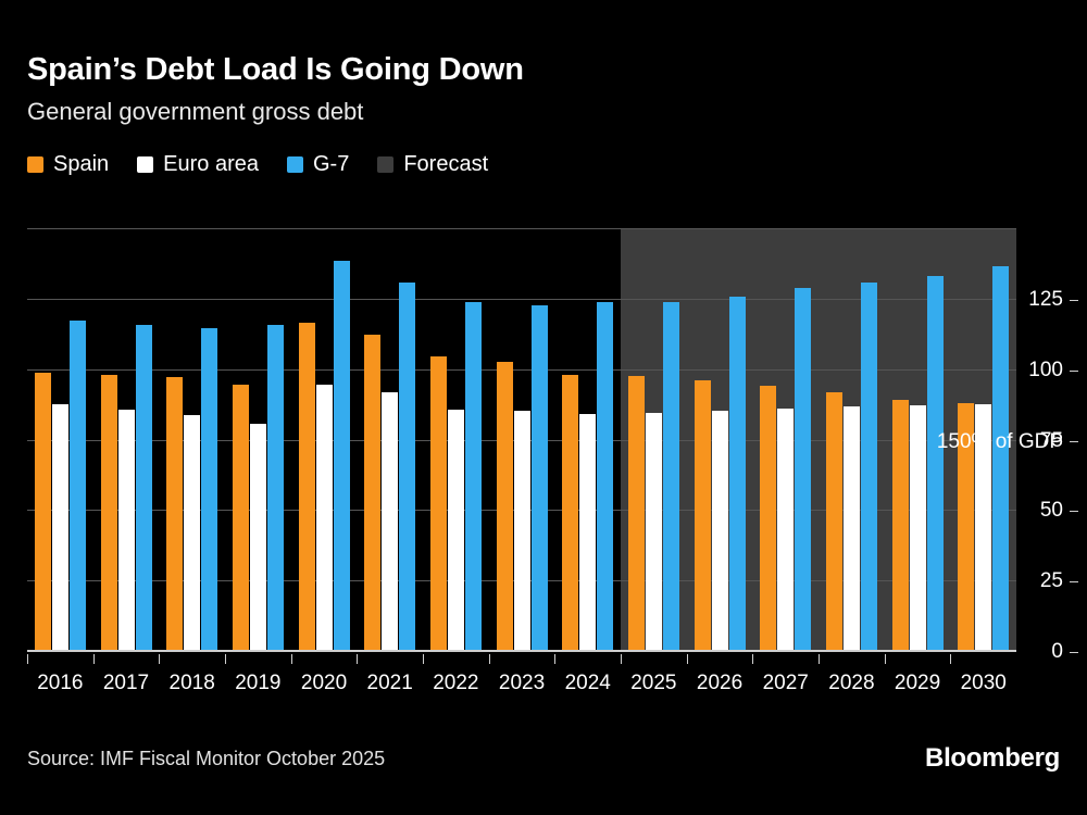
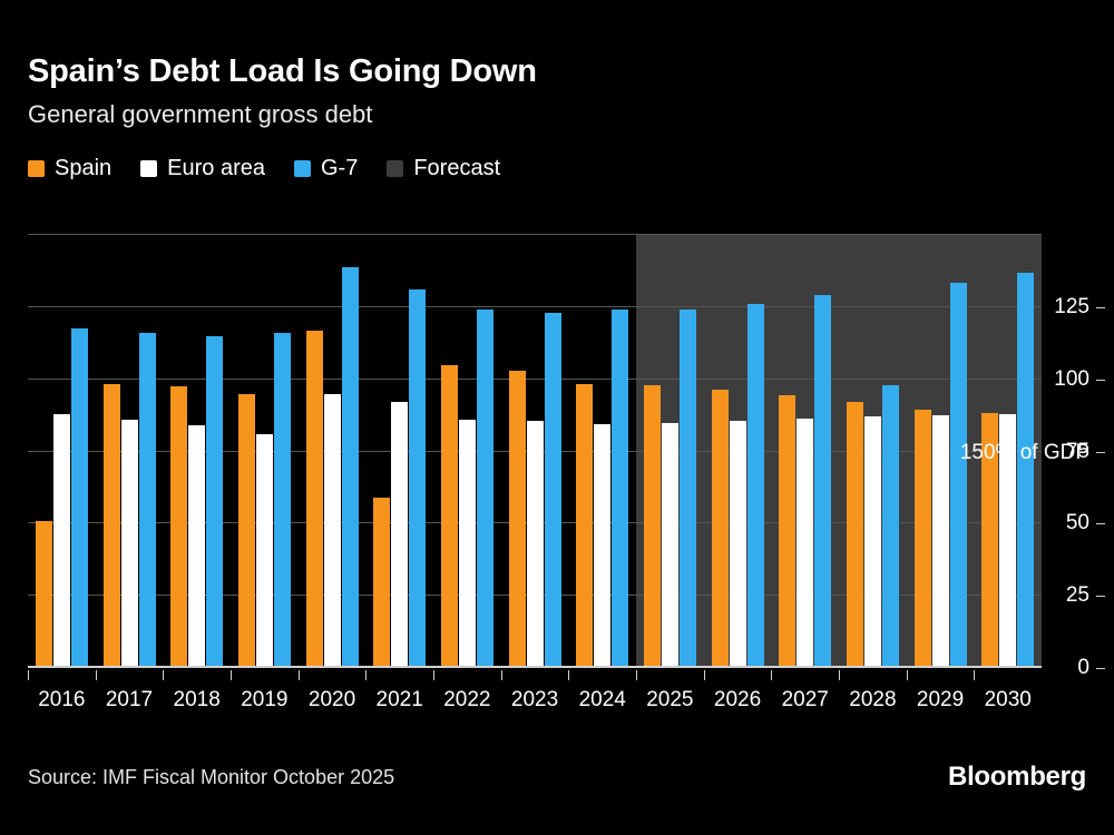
Spain/2016: 99 -> 51
Spain/2021: 112 -> 59
G-7/2028: 131 -> 98
